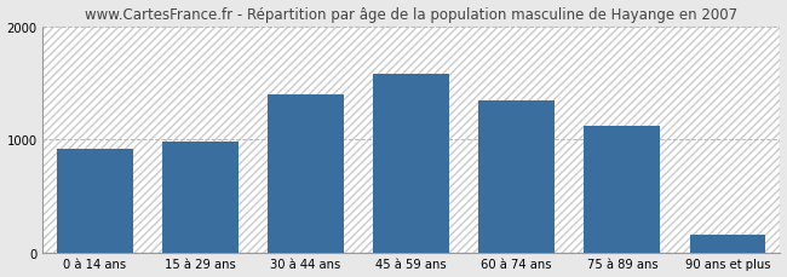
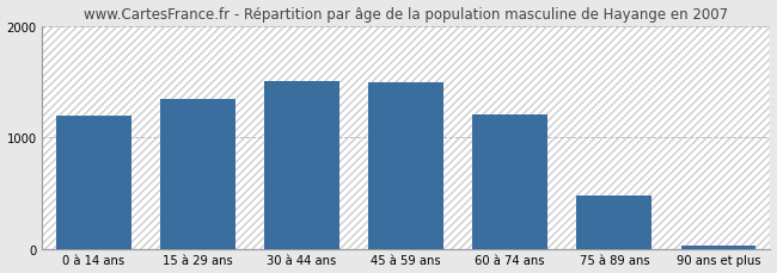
0 à 14 ans: 920 -> 1200
15 à 29 ans: 980 -> 1350
30 à 44 ans: 1400 -> 1500
45 à 59 ans: 1580 -> 1490
60 à 74 ans: 1340 -> 1210
75 à 89 ans: 1120 -> 480
90 ans et plus: 160 -> 40
